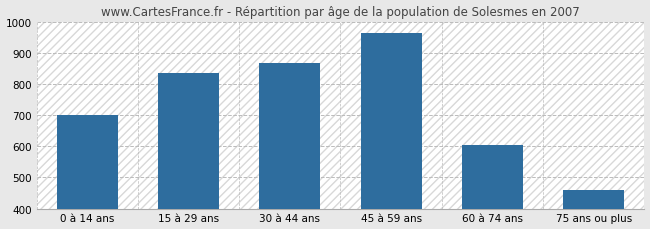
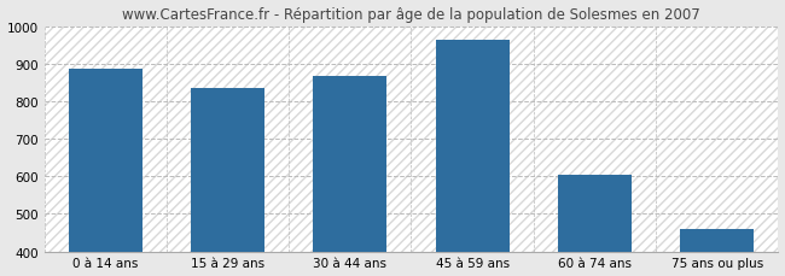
0 à 14 ans: 700 -> 885
